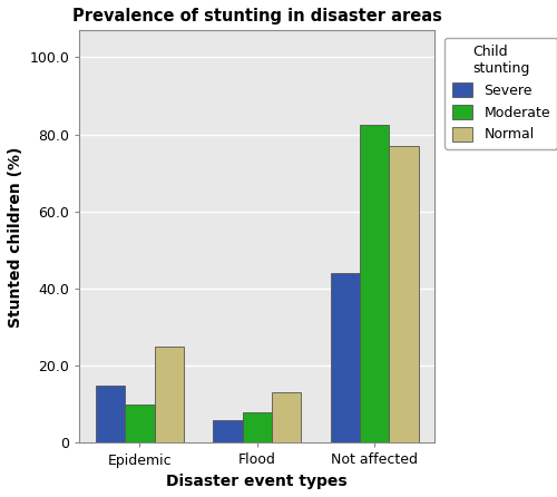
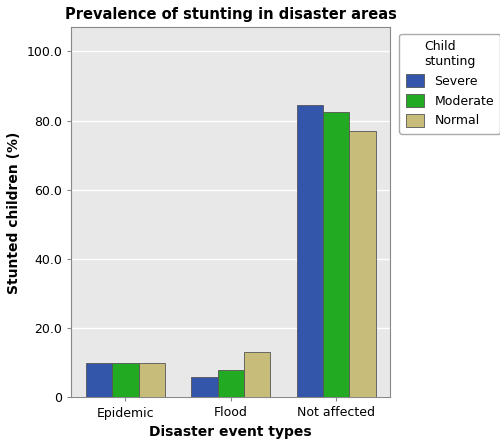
Severe/Epidemic: 15.0 -> 10.0
Normal/Epidemic: 25 -> 10
Severe/Not affected: 44.0 -> 84.5
